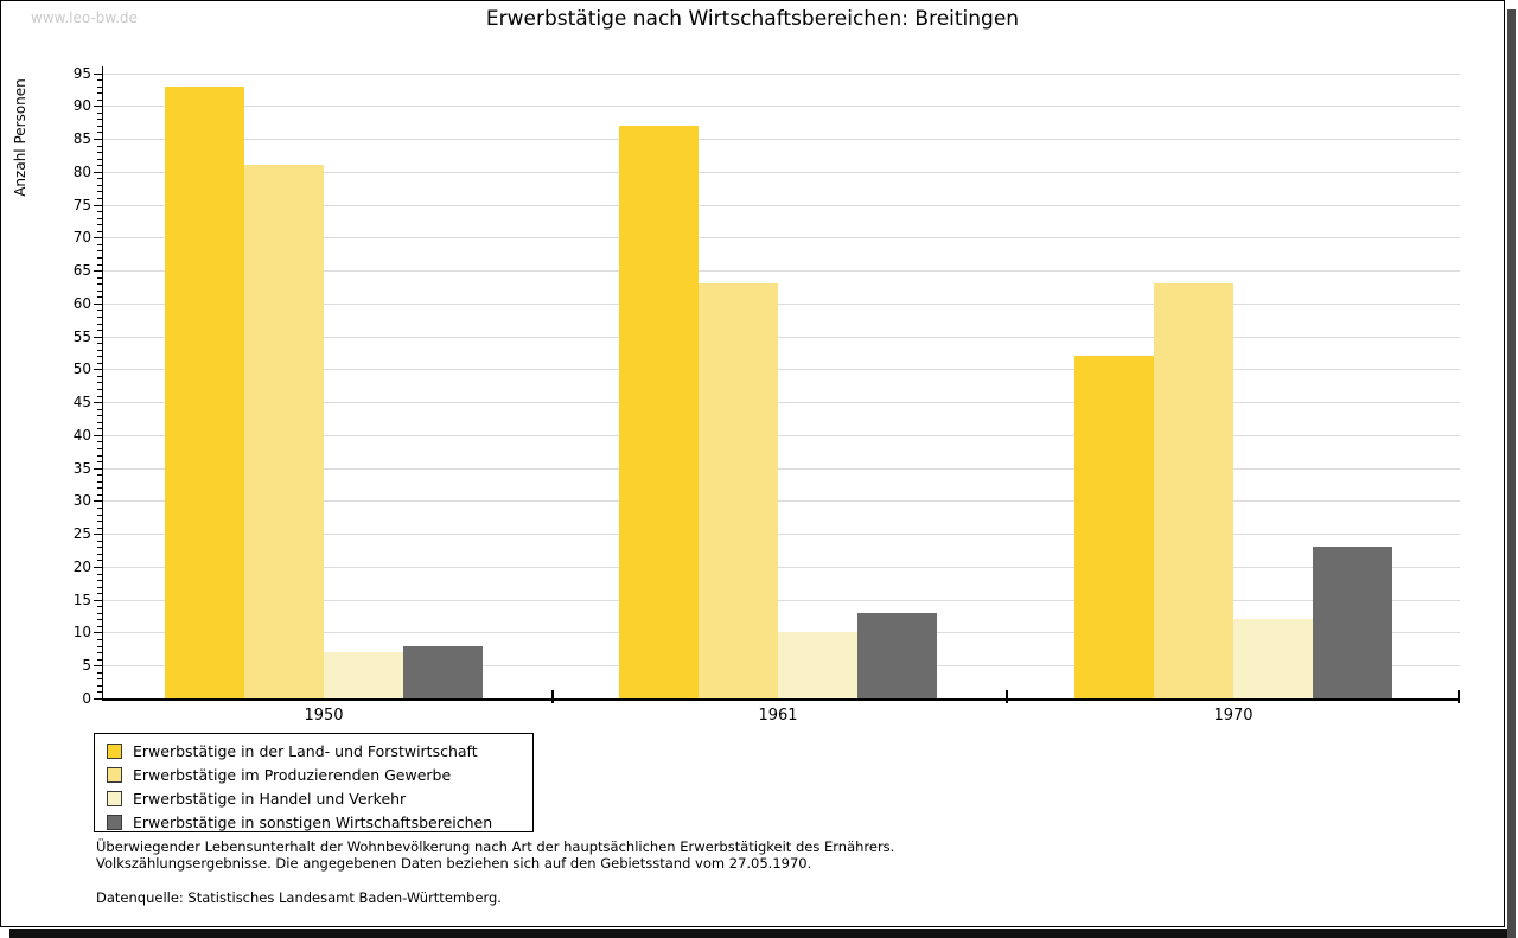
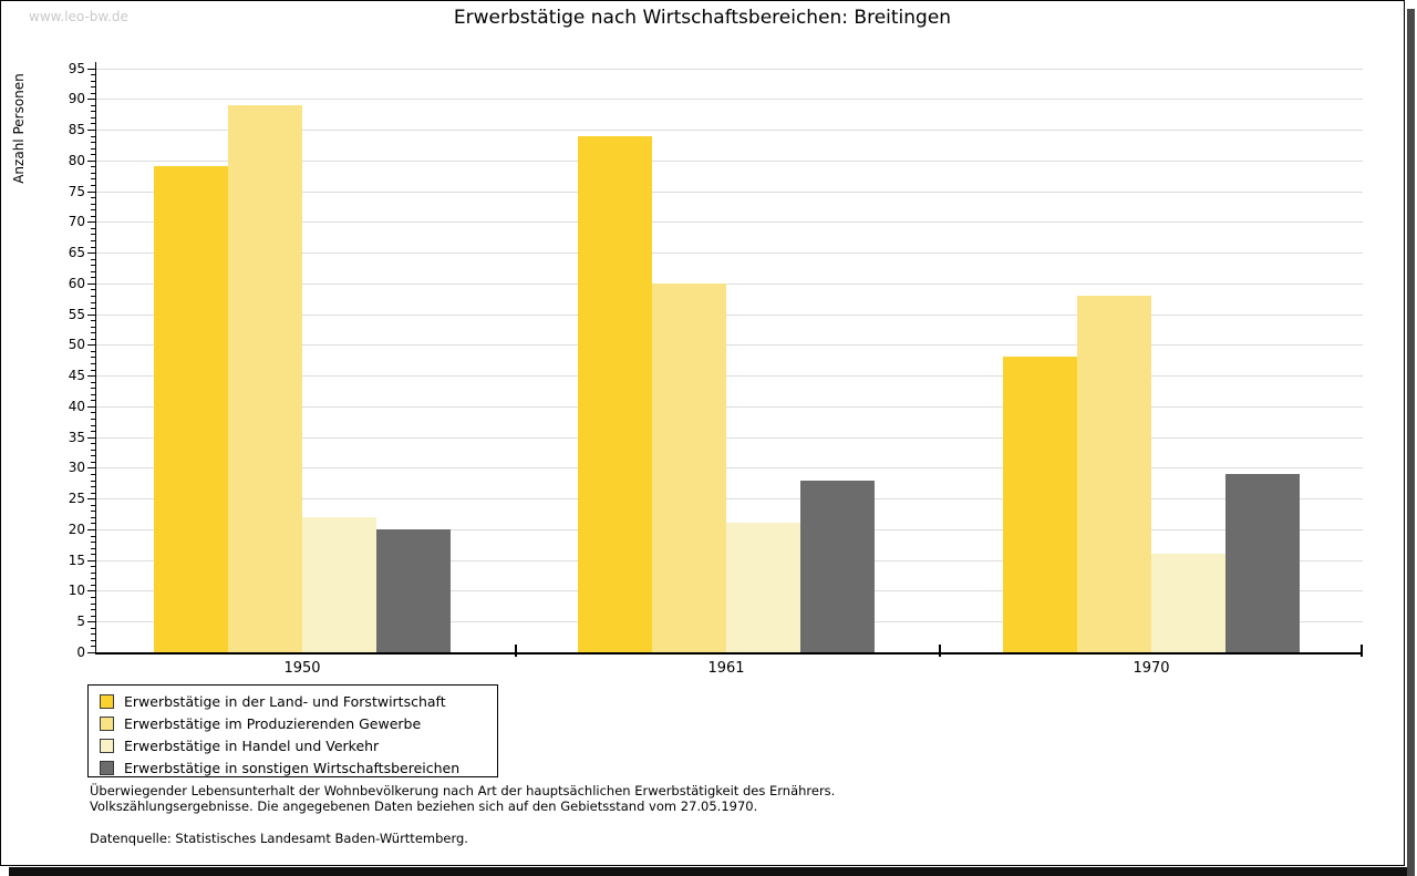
Erwerbstätige in der Land- und Forstwirtschaft/1950: 93 -> 79
Erwerbstätige im Produzierenden Gewerbe/1950: 81 -> 89
Erwerbstätige in Handel und Verkehr/1950: 7 -> 22
Erwerbstätige in sonstigen Wirtschaftsbereichen/1950: 8 -> 20
Erwerbstätige in der Land- und Forstwirtschaft/1961: 87 -> 84
Erwerbstätige im Produzierenden Gewerbe/1961: 63 -> 60
Erwerbstätige in Handel und Verkehr/1961: 10 -> 21
Erwerbstätige in sonstigen Wirtschaftsbereichen/1961: 13 -> 28
Erwerbstätige in der Land- und Forstwirtschaft/1970: 52 -> 48
Erwerbstätige im Produzierenden Gewerbe/1970: 63 -> 58
Erwerbstätige in Handel und Verkehr/1970: 12 -> 16
Erwerbstätige in sonstigen Wirtschaftsbereichen/1970: 23 -> 29
